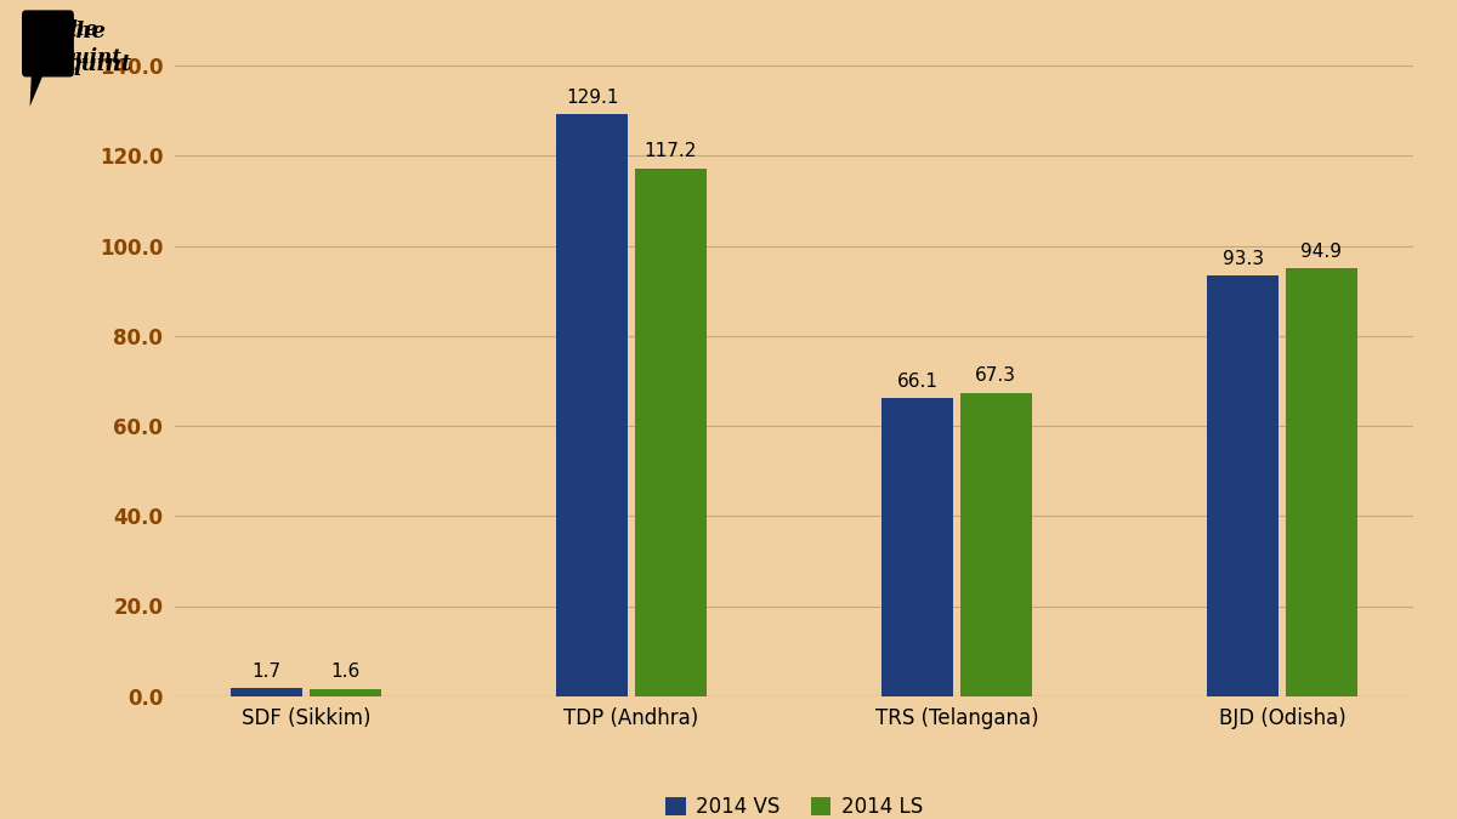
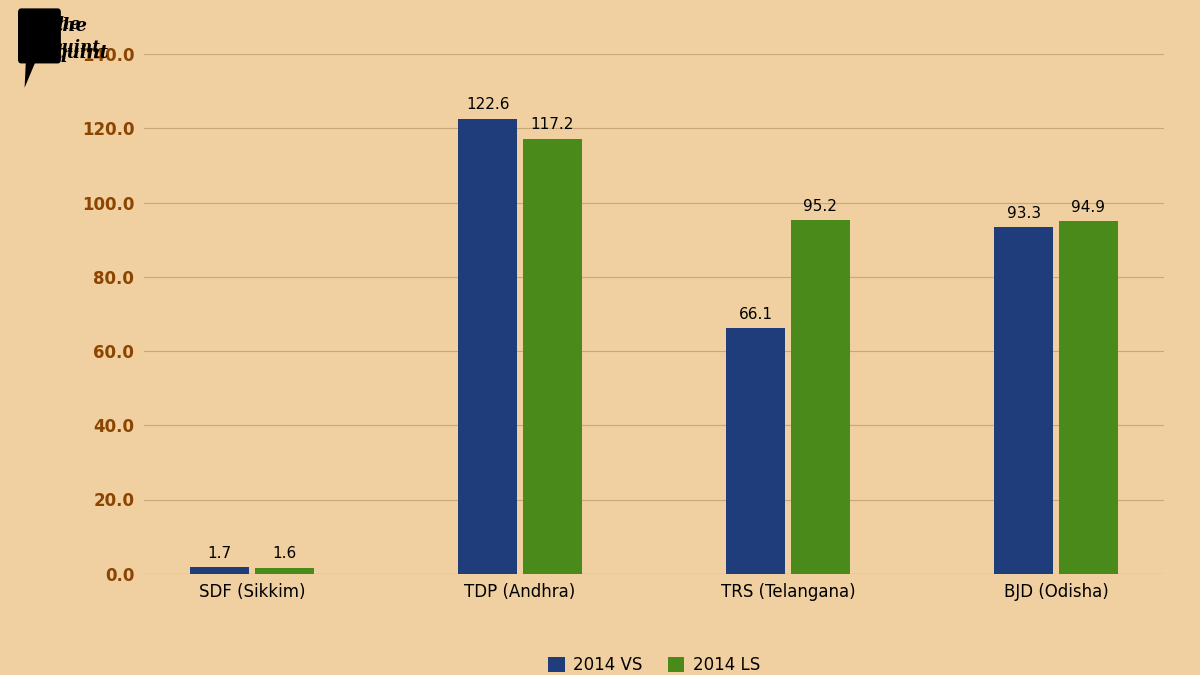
2014 VS/TDP (Andhra): 129.1 -> 122.6
2014 LS/TRS (Telangana): 67.3 -> 95.2
